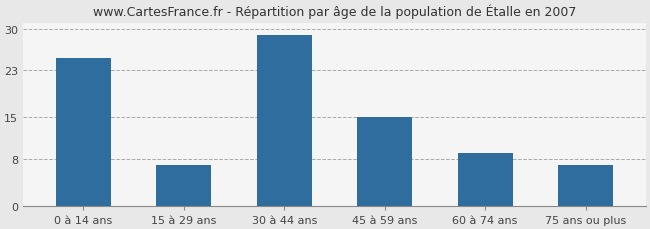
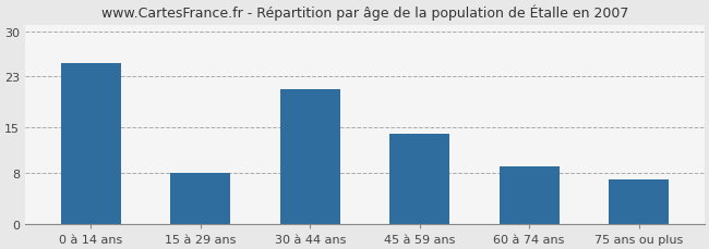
15 à 29 ans: 7 -> 8
30 à 44 ans: 29 -> 21
45 à 59 ans: 15 -> 14
